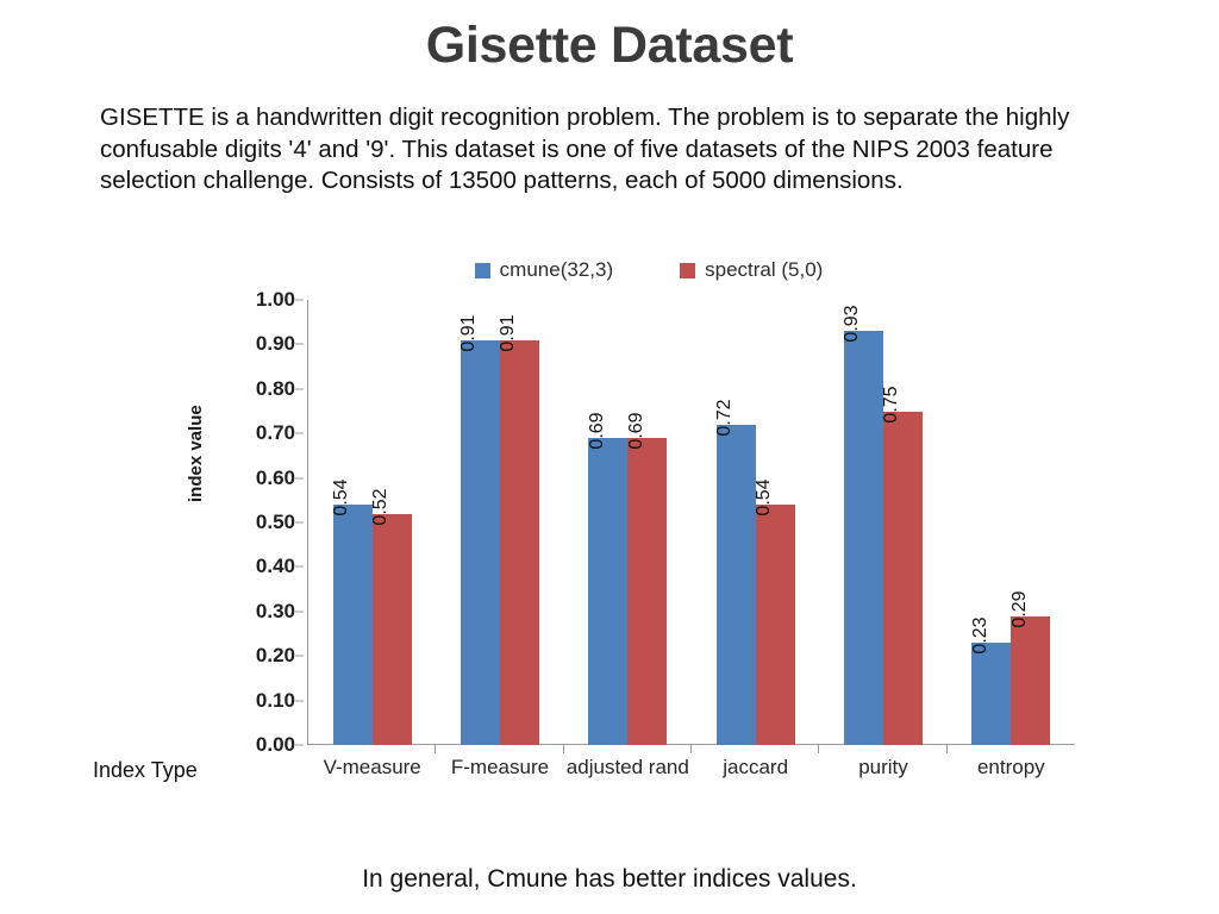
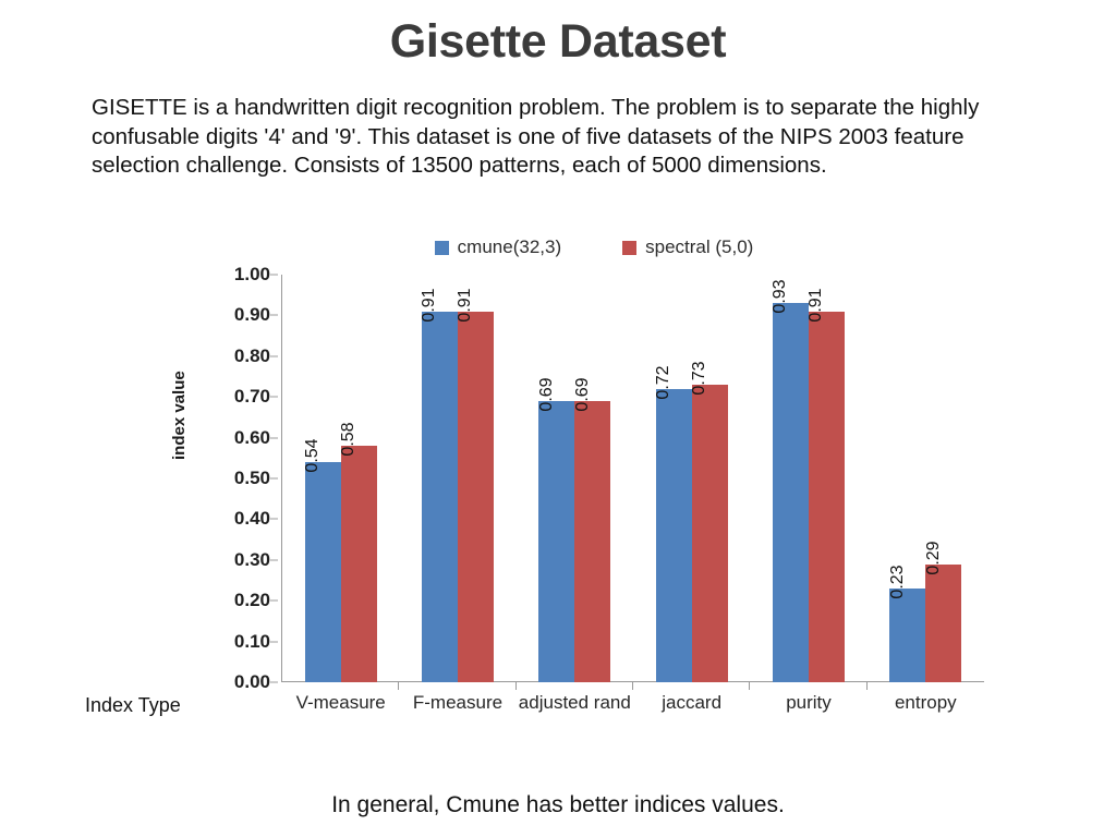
spectral (5,0)/V-measure: 0.52 -> 0.58
spectral (5,0)/jaccard: 0.54 -> 0.73
spectral (5,0)/purity: 0.75 -> 0.91
